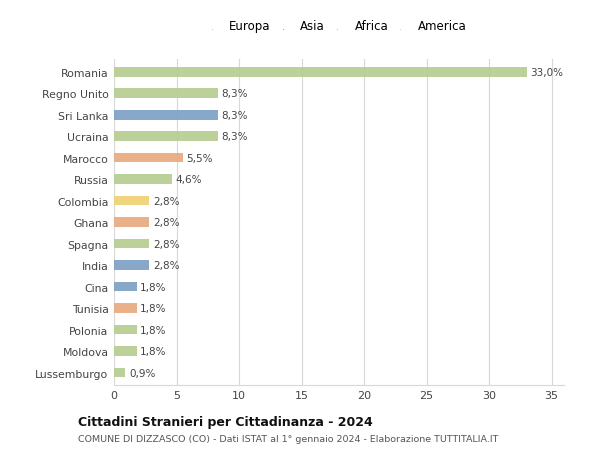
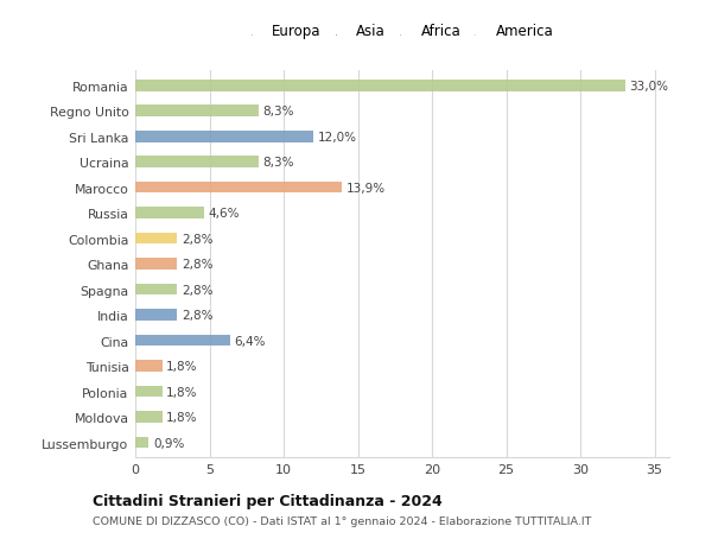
Sri Lanka: 8,3% -> 12,0%
Marocco: 5,5% -> 13,9%
Cina: 1,8% -> 6,4%
